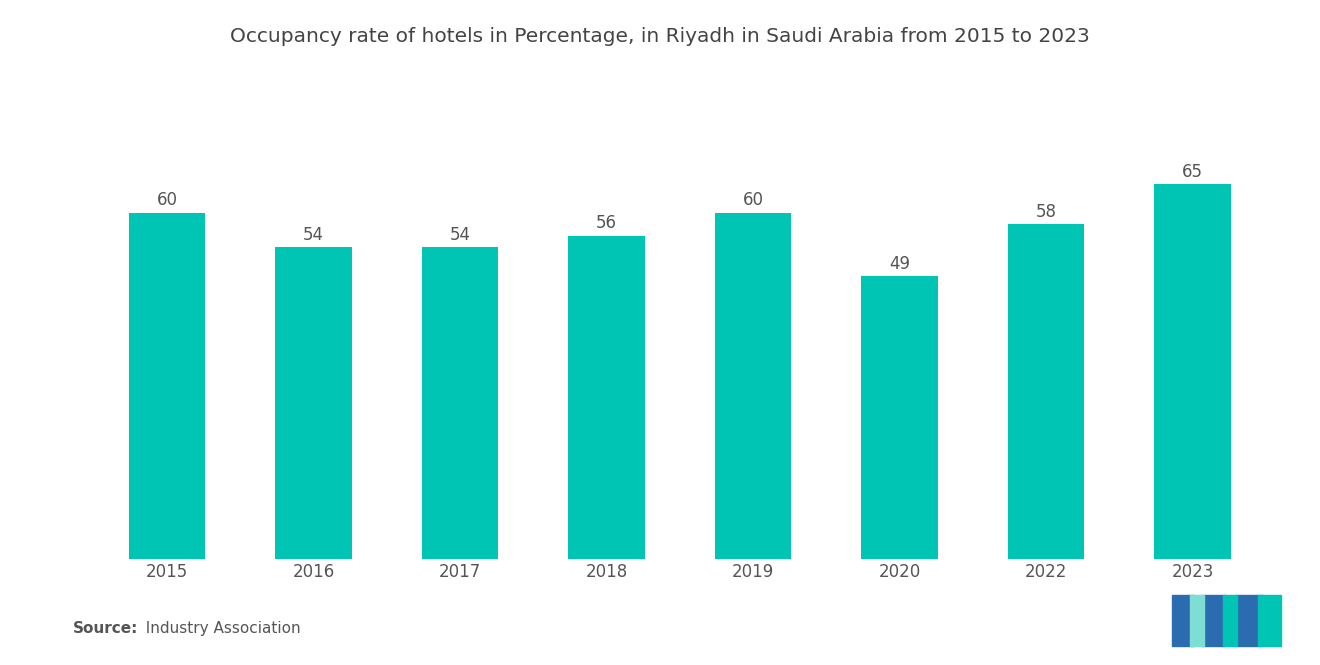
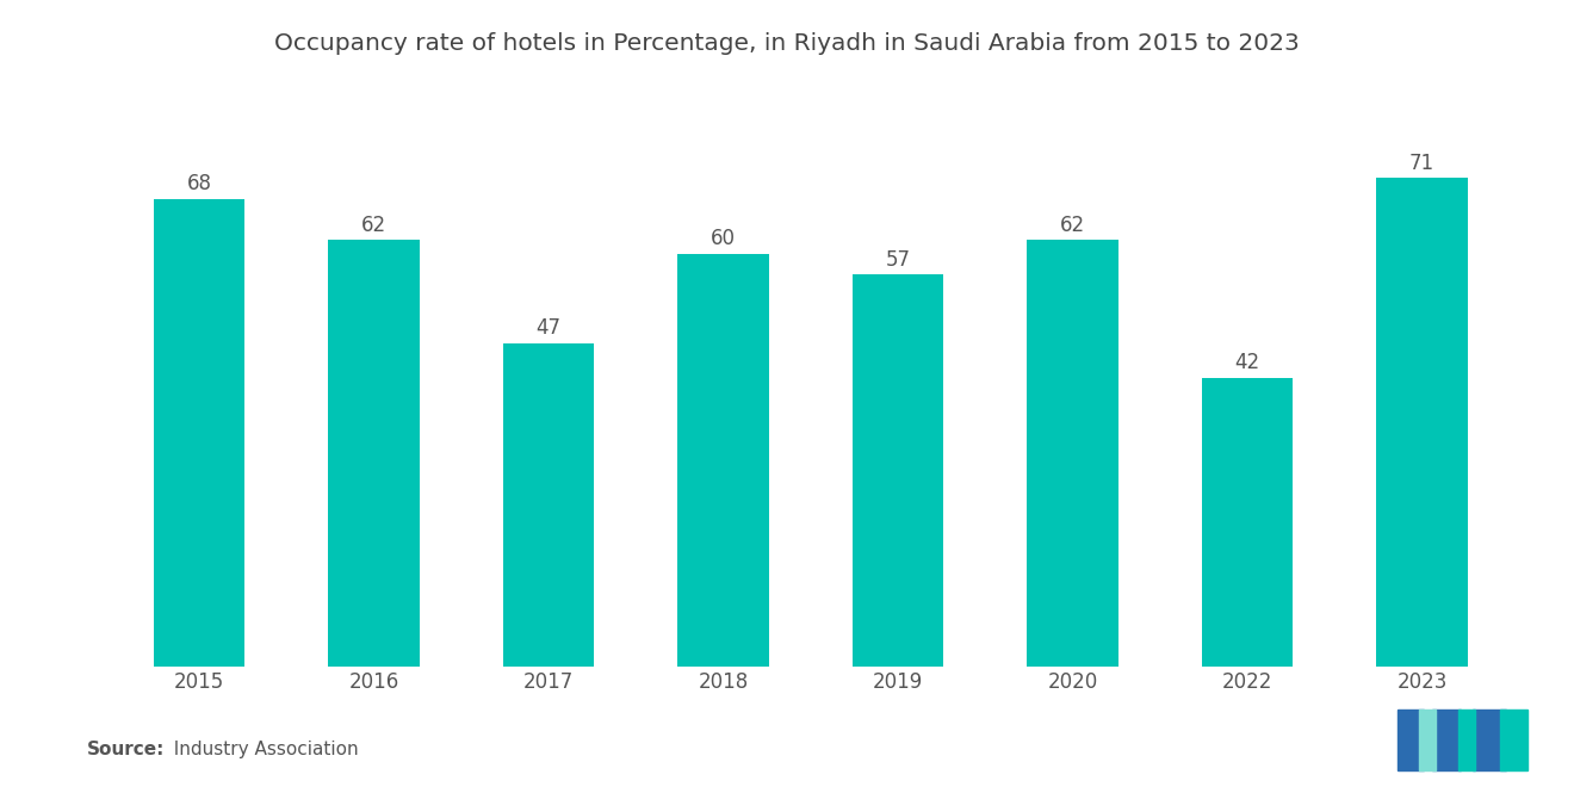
2015: 60 -> 68
2016: 54 -> 62
2017: 54 -> 47
2018: 56 -> 60
2019: 60 -> 57
2020: 49 -> 62
2022: 58 -> 42
2023: 65 -> 71
